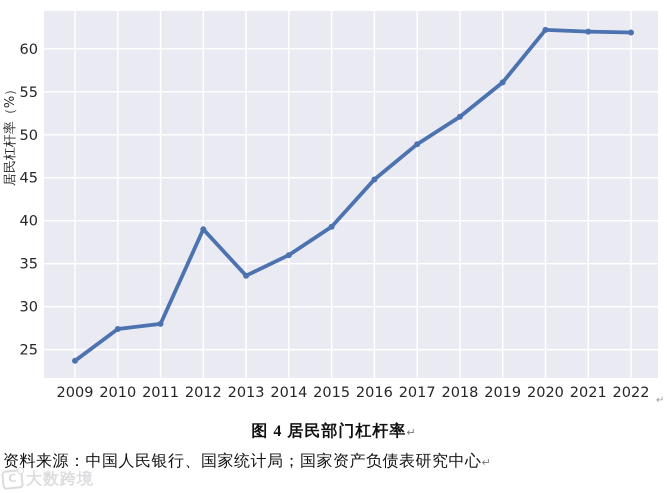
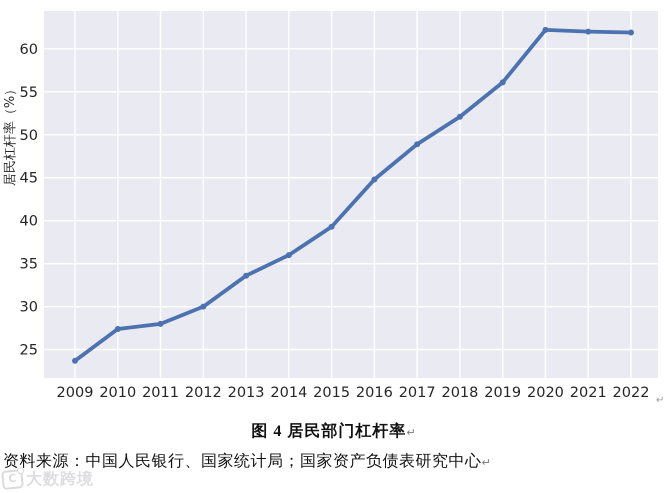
2012: 39 -> 30
